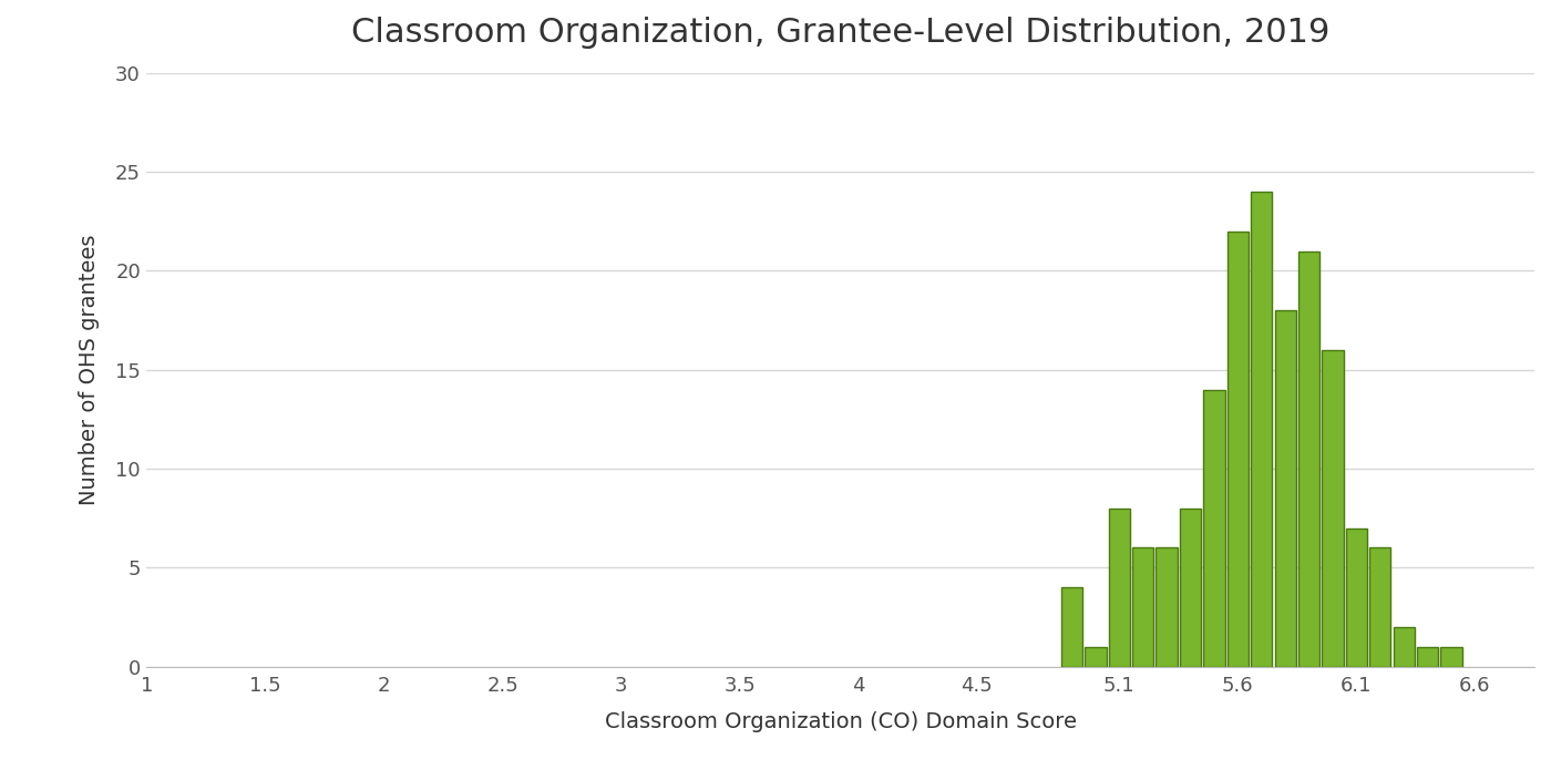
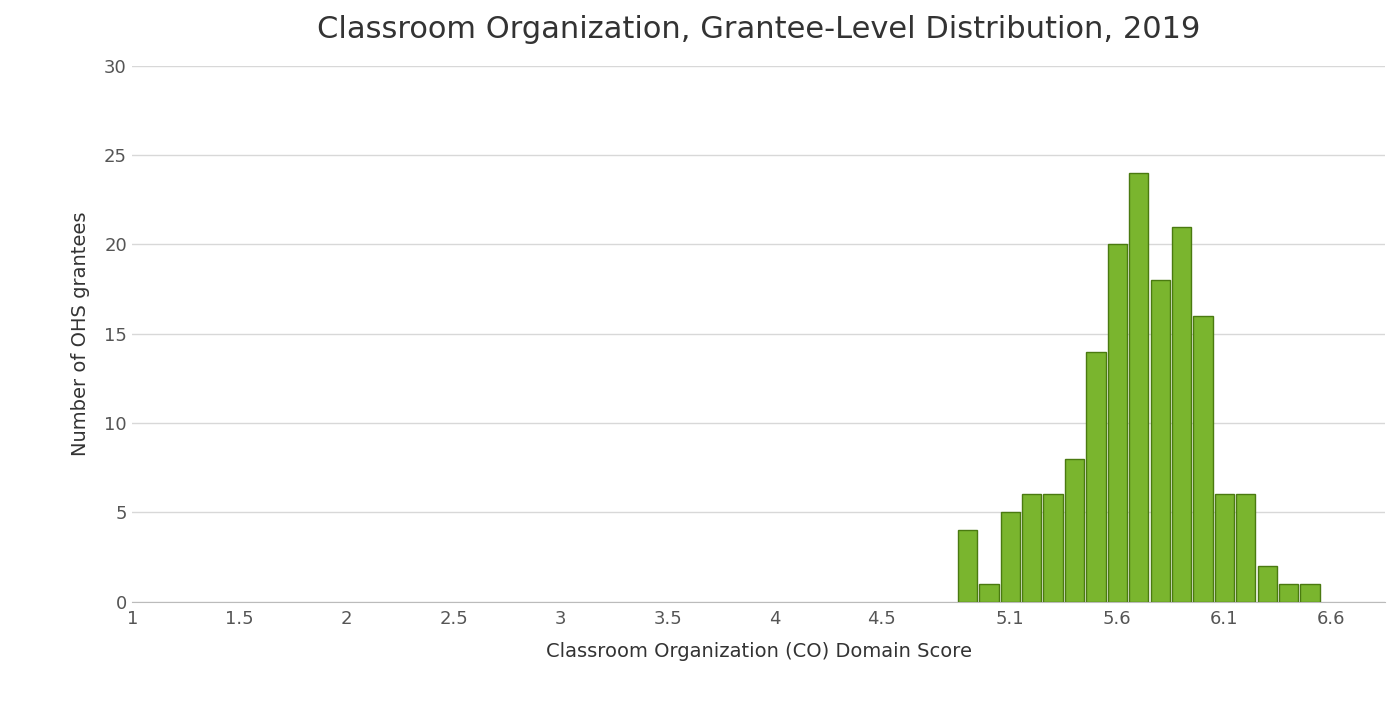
5.1: 8 -> 5
5.6: 22 -> 20
6.1: 7 -> 6
